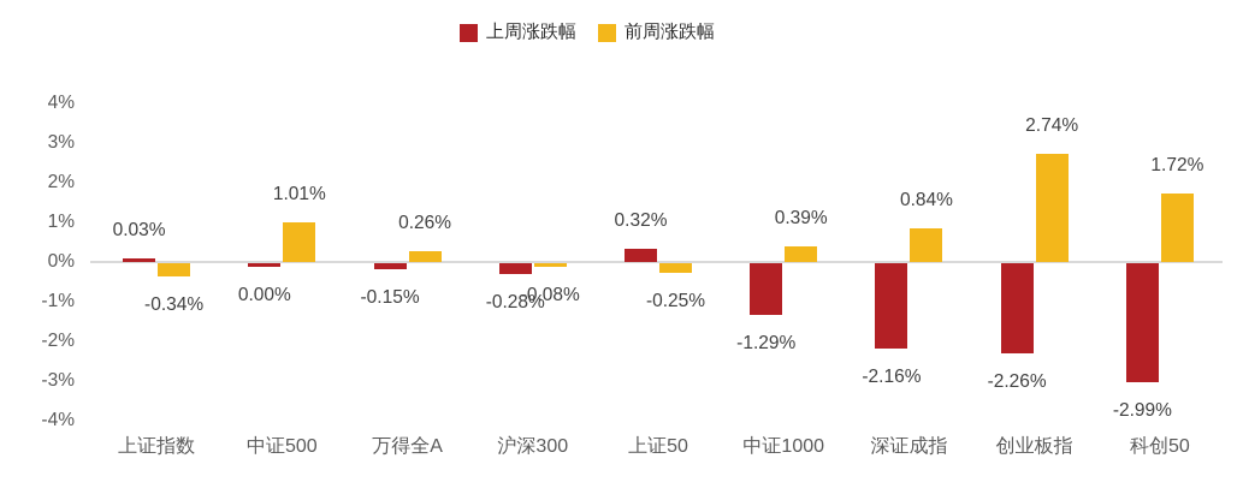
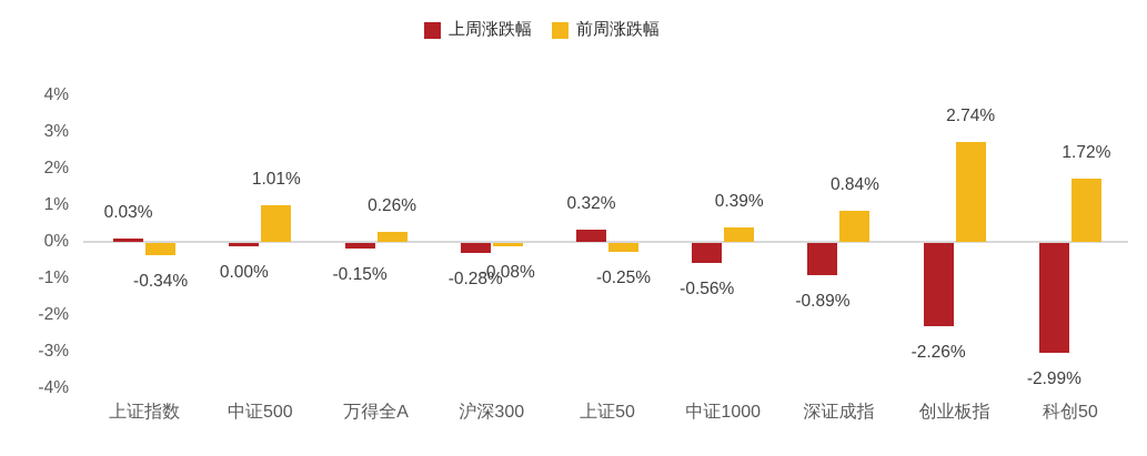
上周涨跌幅/中证1000: -1.29% -> -0.56%
上周涨跌幅/深证成指: -2.16% -> -0.89%
